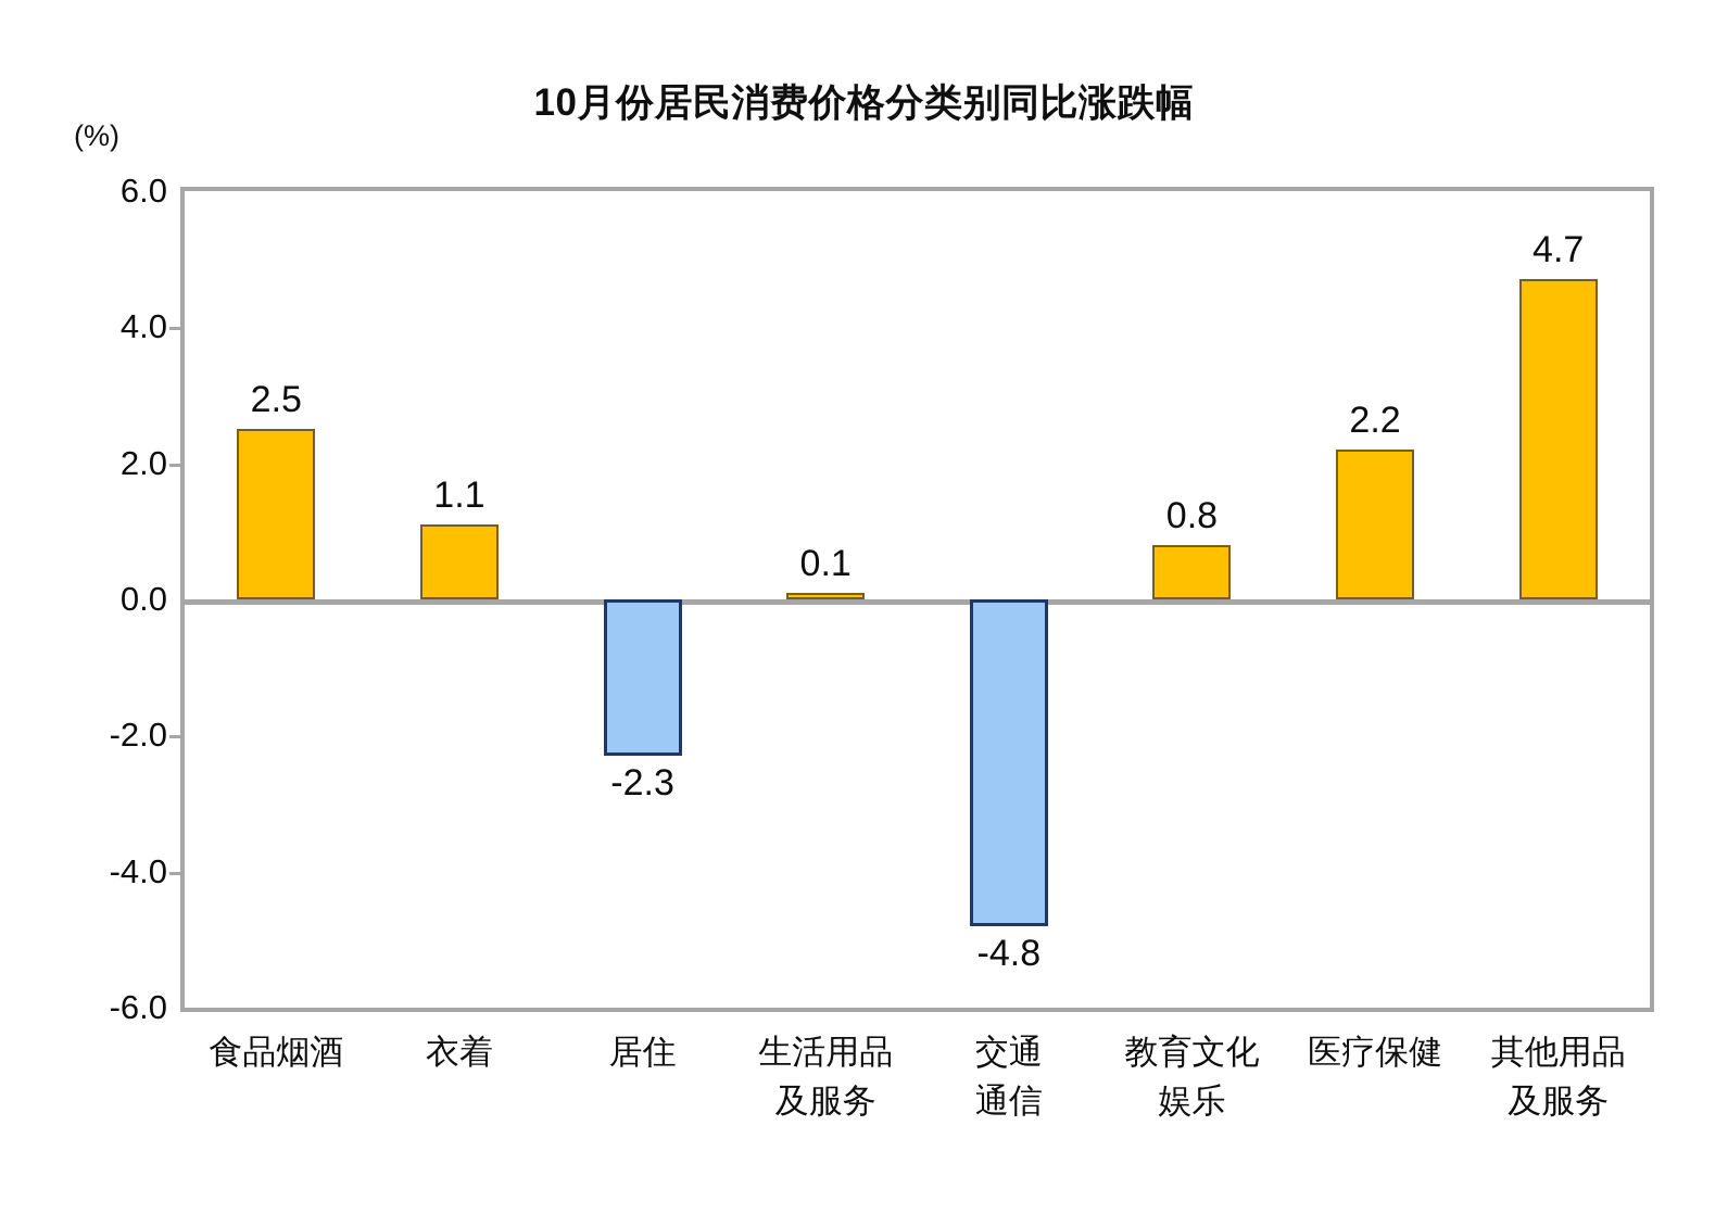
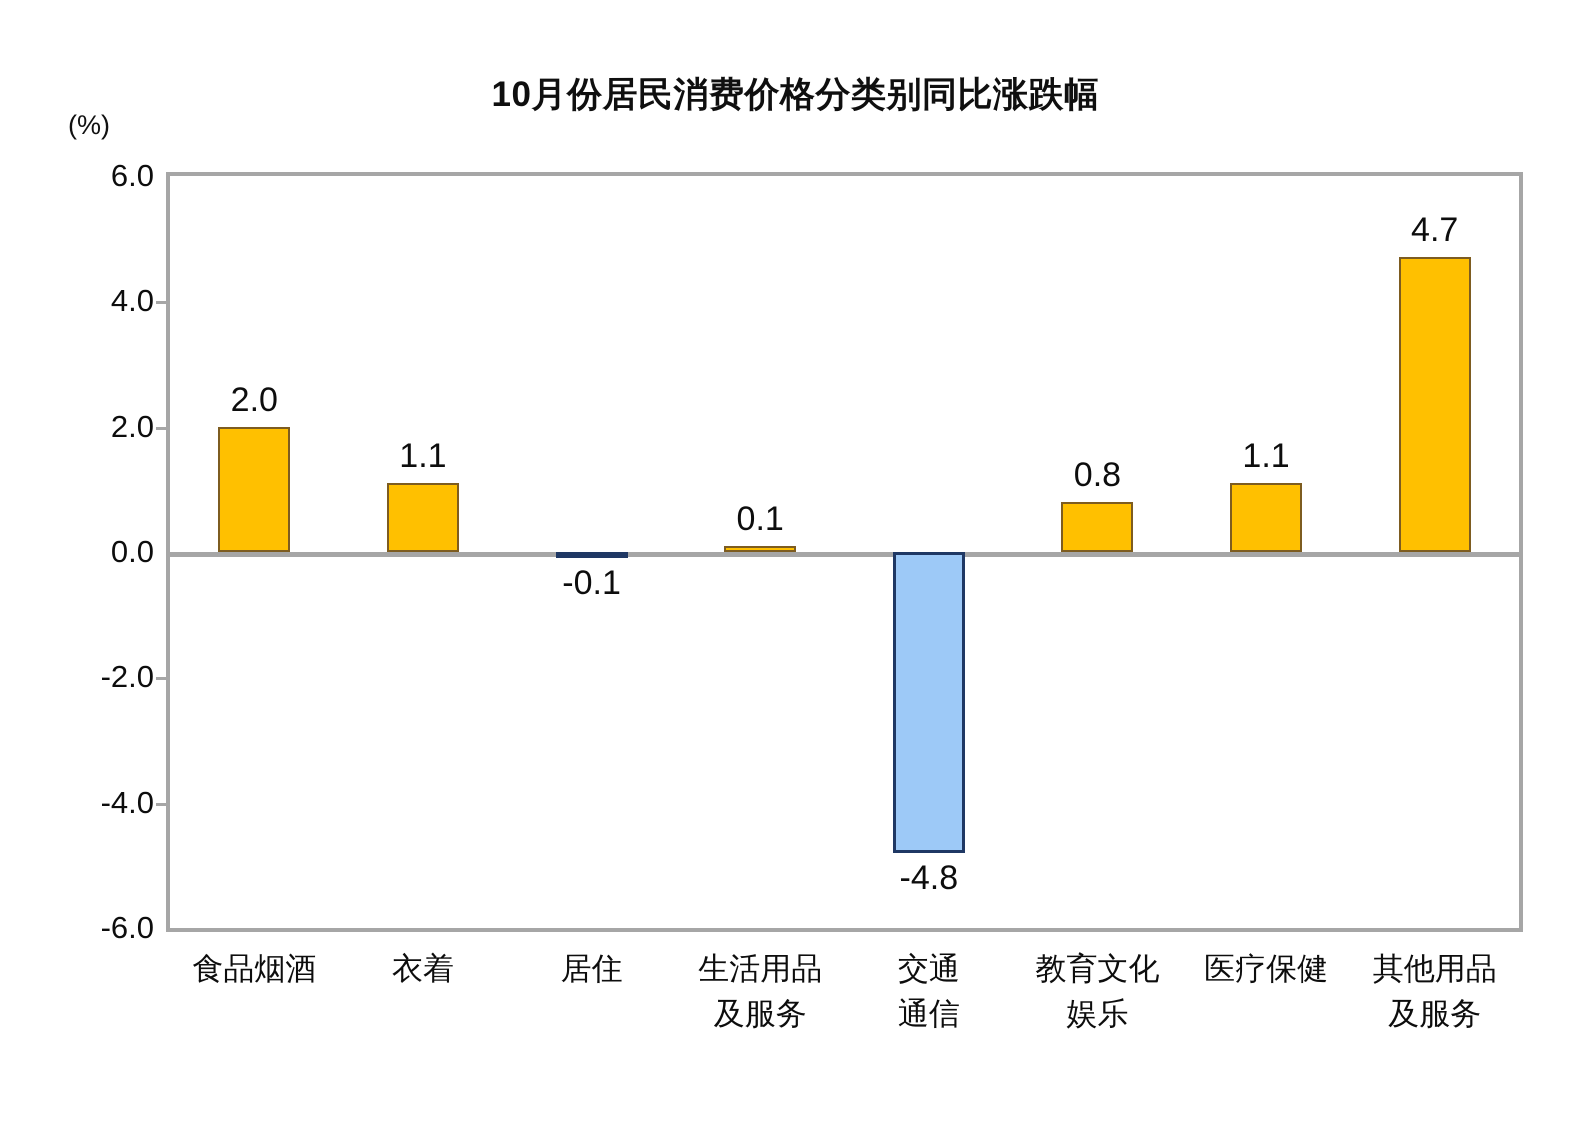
食品烟酒: 2.5 -> 2.0
居住: -2.3 -> -0.1
医疗保健: 2.2 -> 1.1
